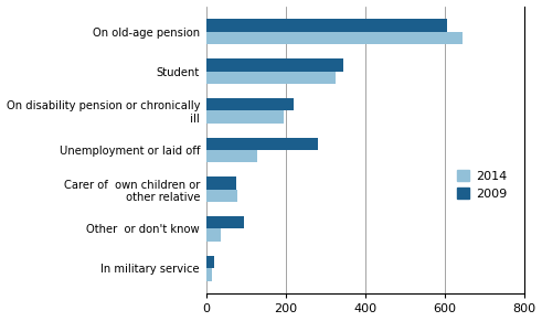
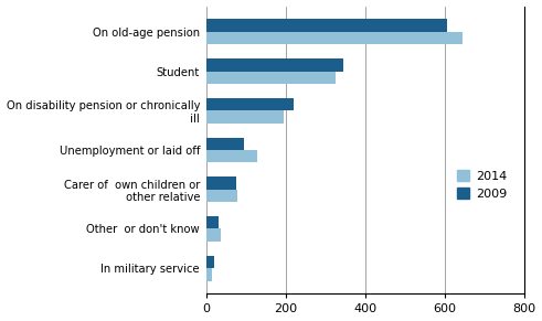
2009/Unemployment or laid off: 280 -> 95
2009/Other or don't know: 95 -> 32
